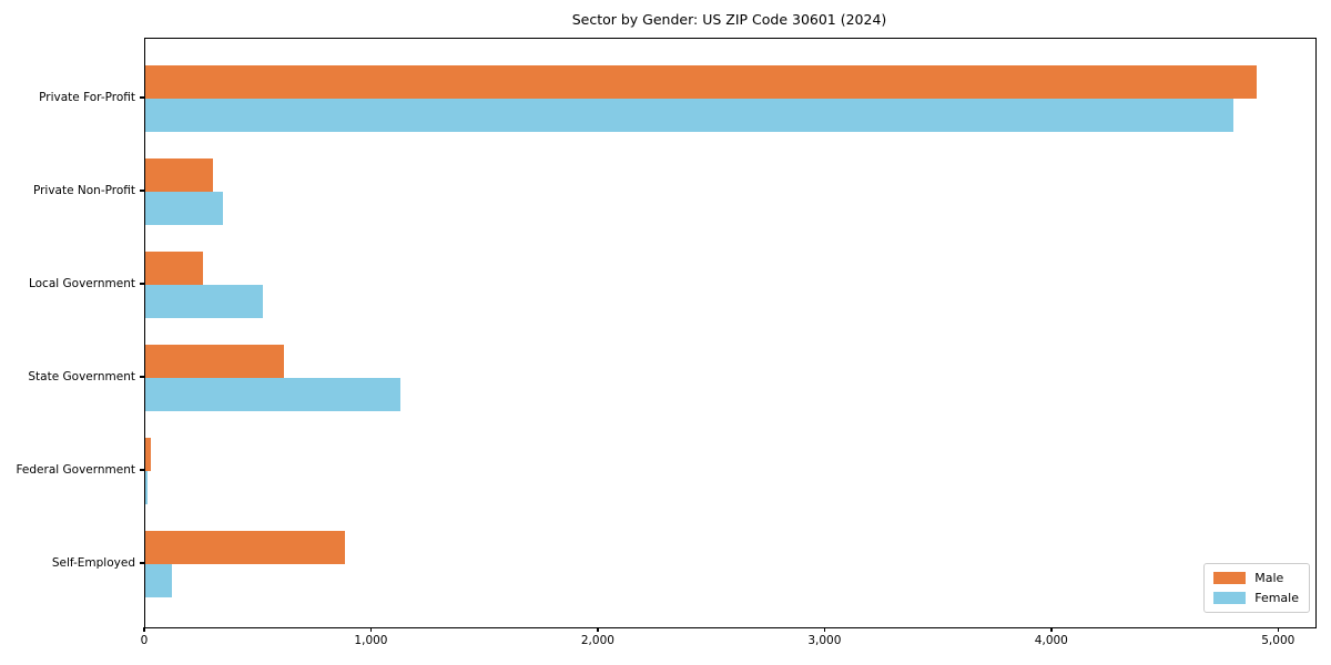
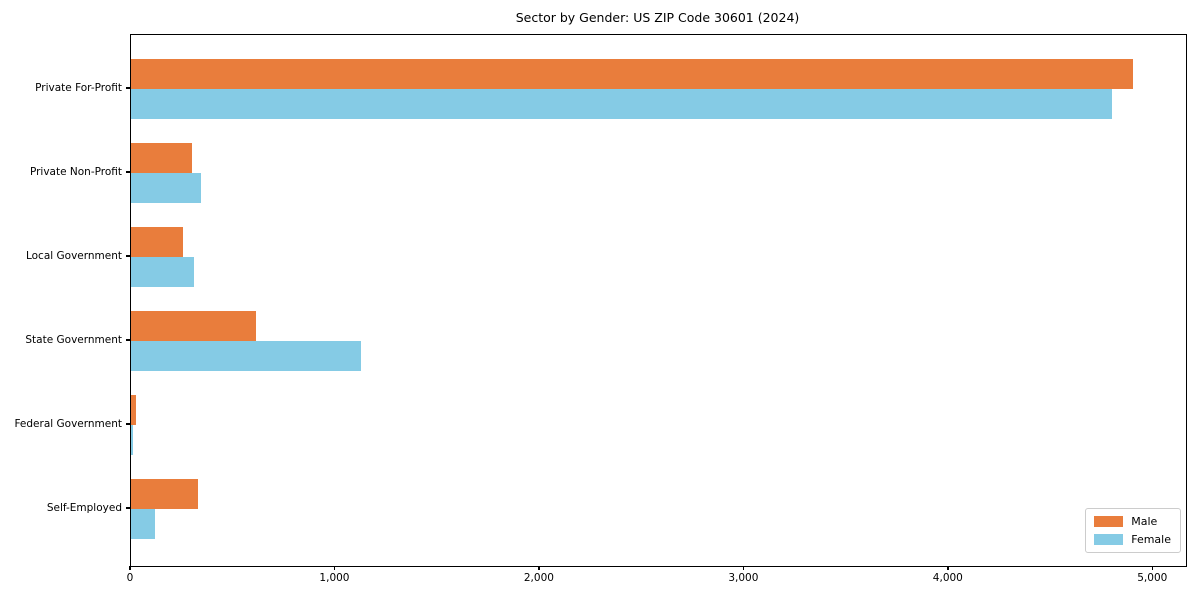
Female/Local Government: 520 -> 310
Male/Self-Employed: 880 -> 330
